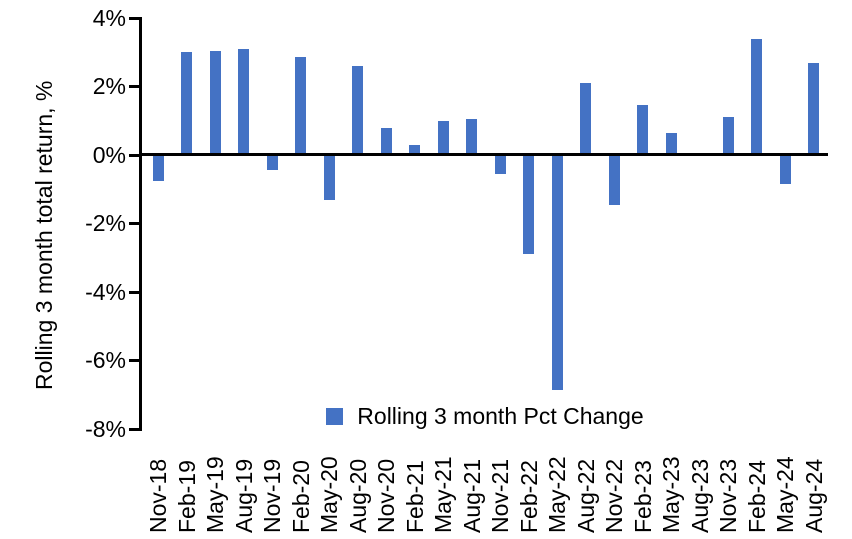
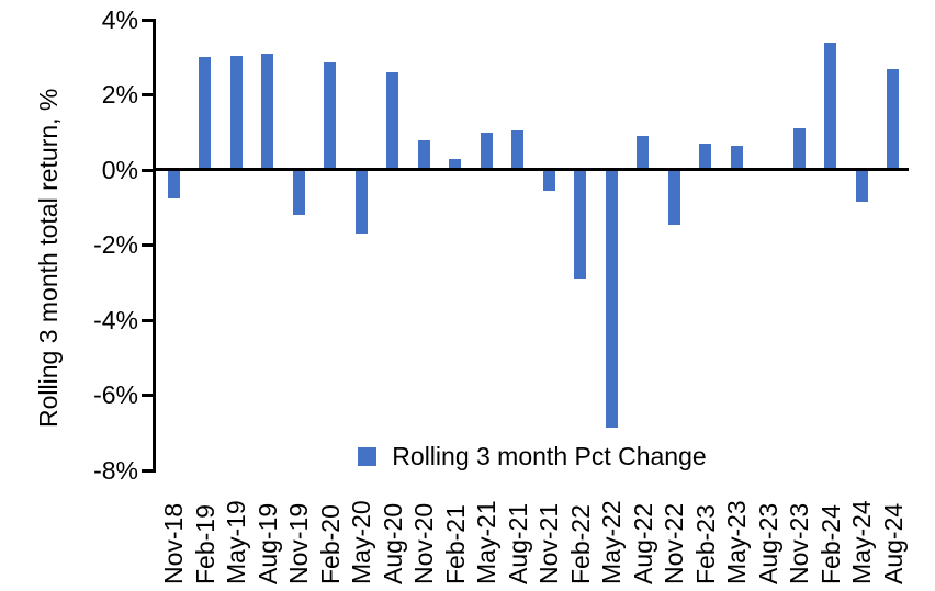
Nov-19: -0.5% -> -1.2%
May-20: -1.3% -> -1.7%
Aug-22: 2.1% -> 0.9%
Feb-23: 1.4% -> 0.7%
